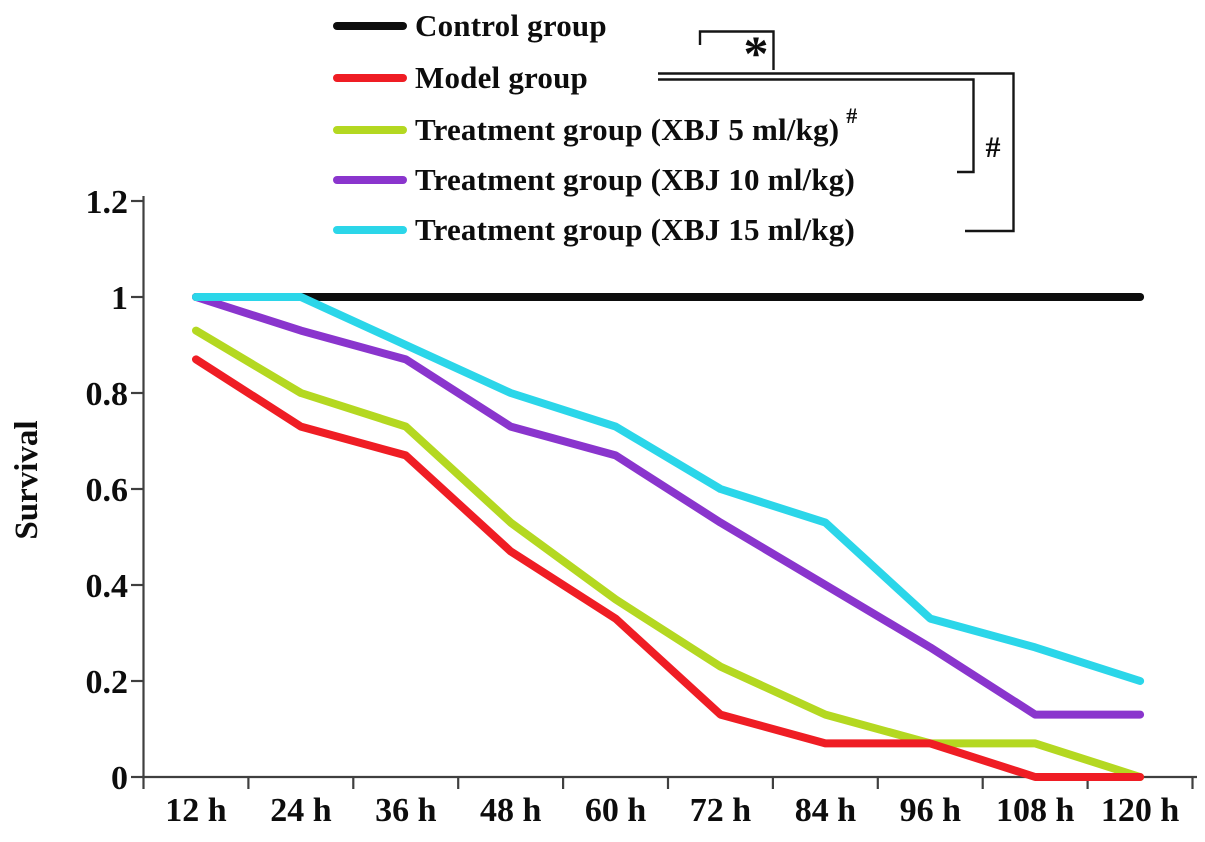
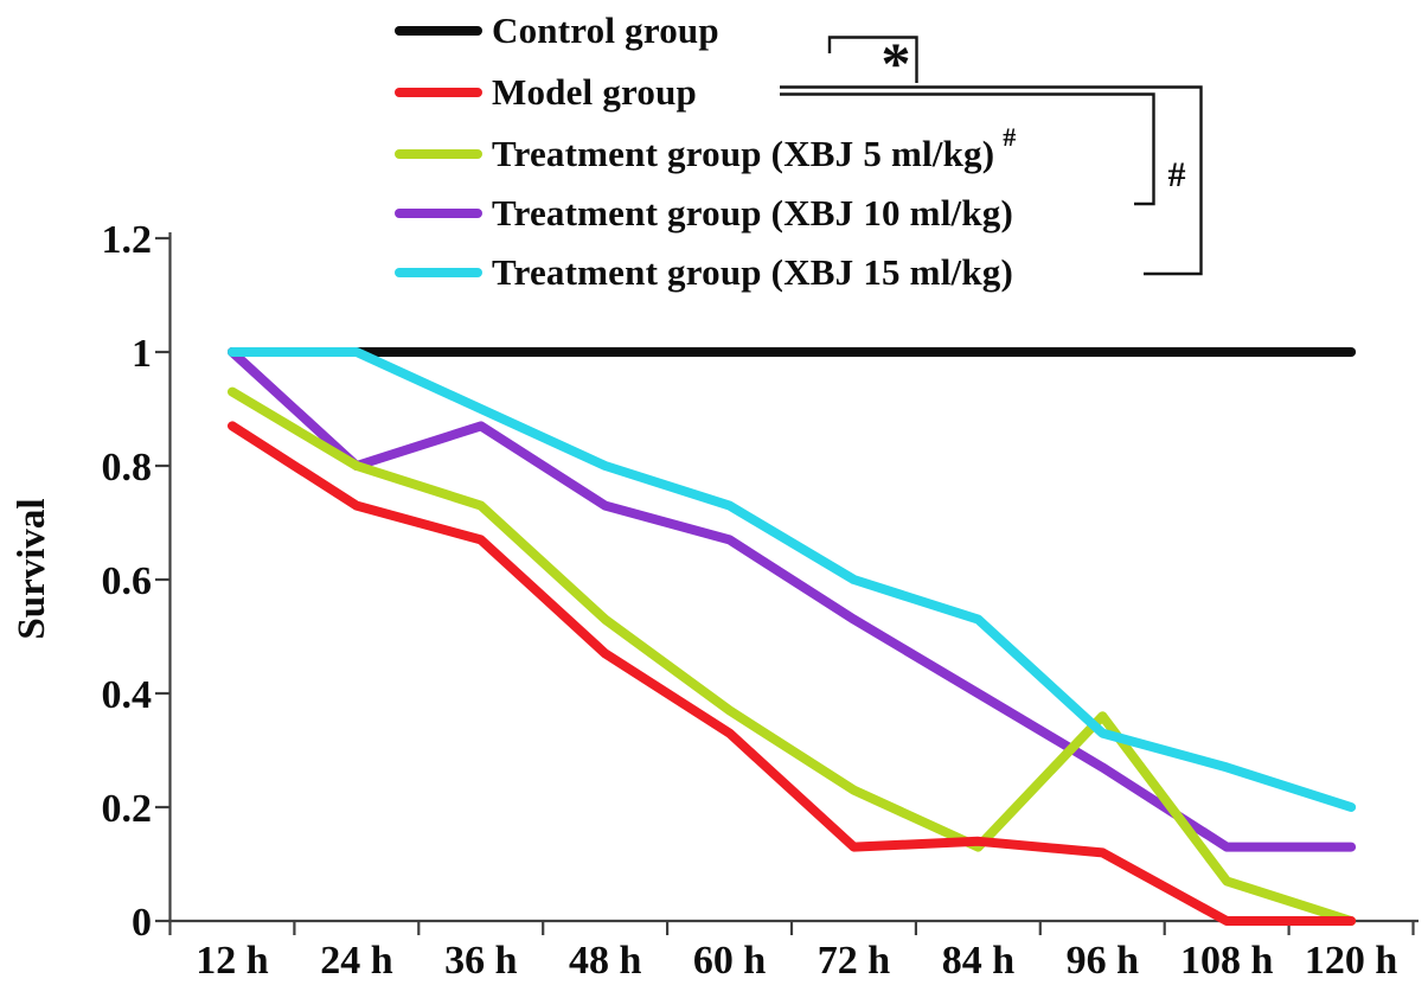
Treatment group (XBJ 10 ml/kg)/24 h: 0.93 -> 0.80
Model group/84 h: 0.07 -> 0.14
Model group/96 h: 0.07 -> 0.12
Treatment group (XBJ 5 ml/kg)/96 h: 0.07 -> 0.36
